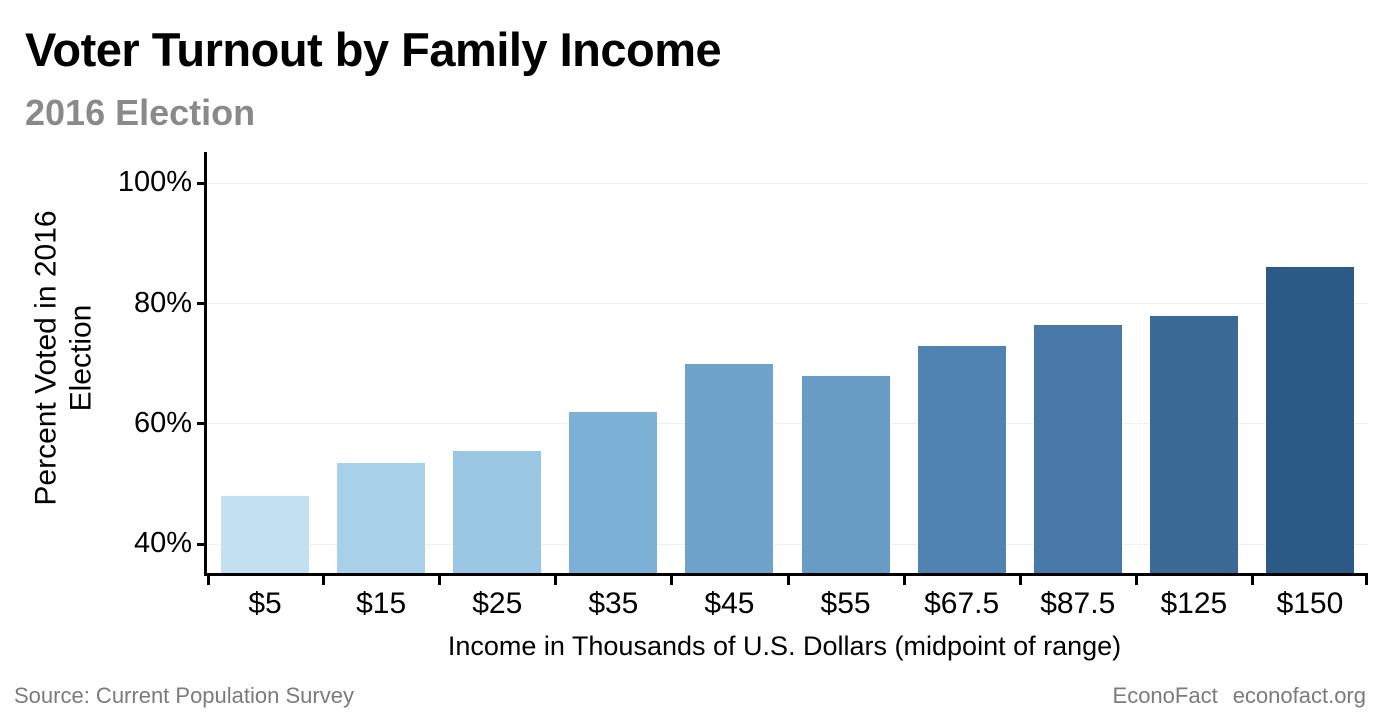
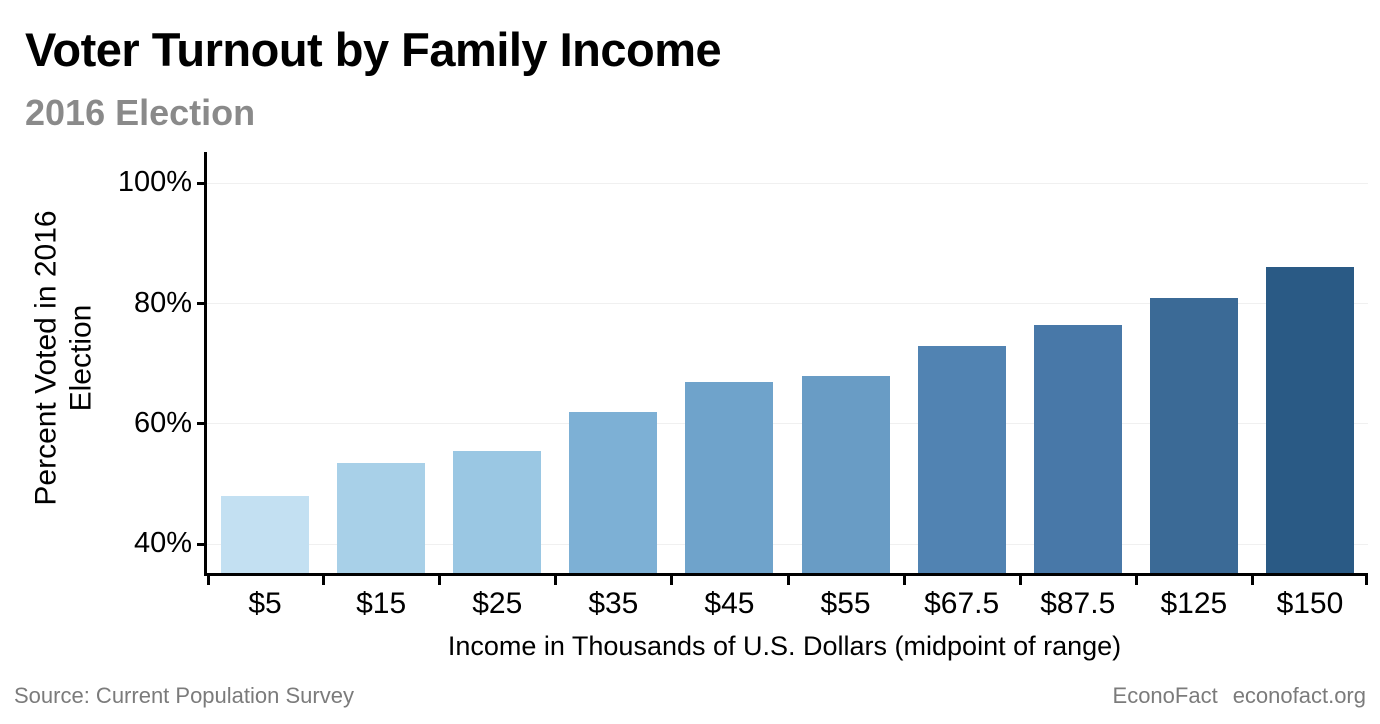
$45: 70% -> 67%
$125: 78% -> 81%
